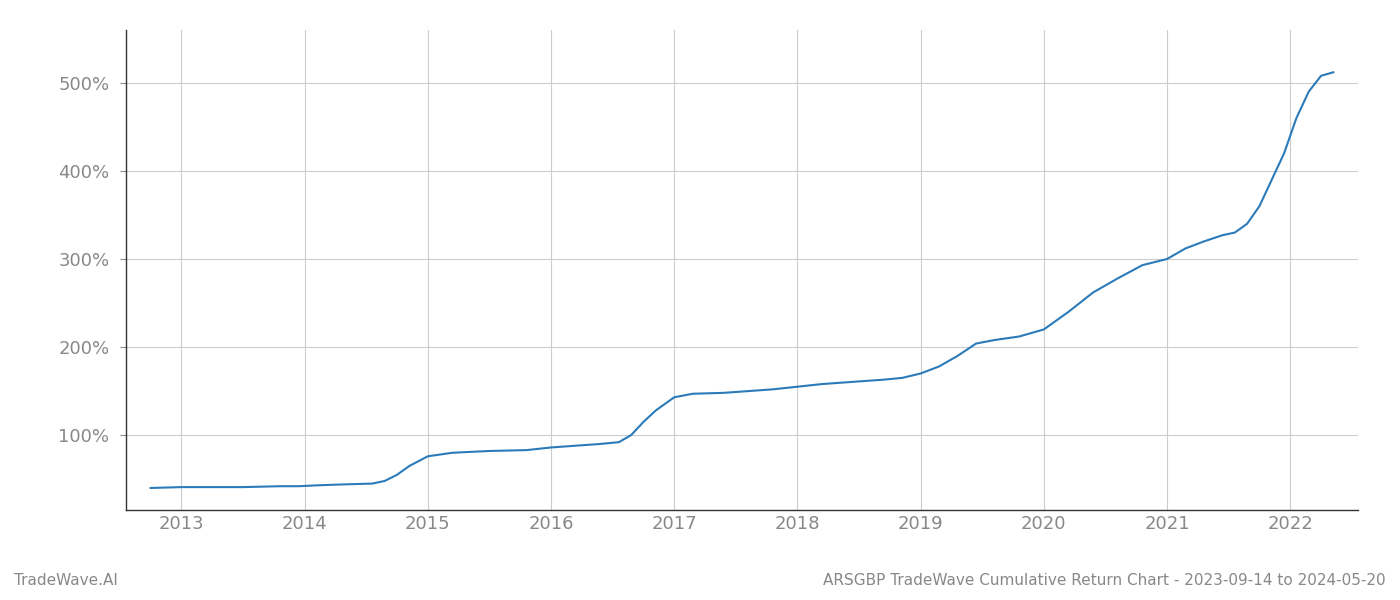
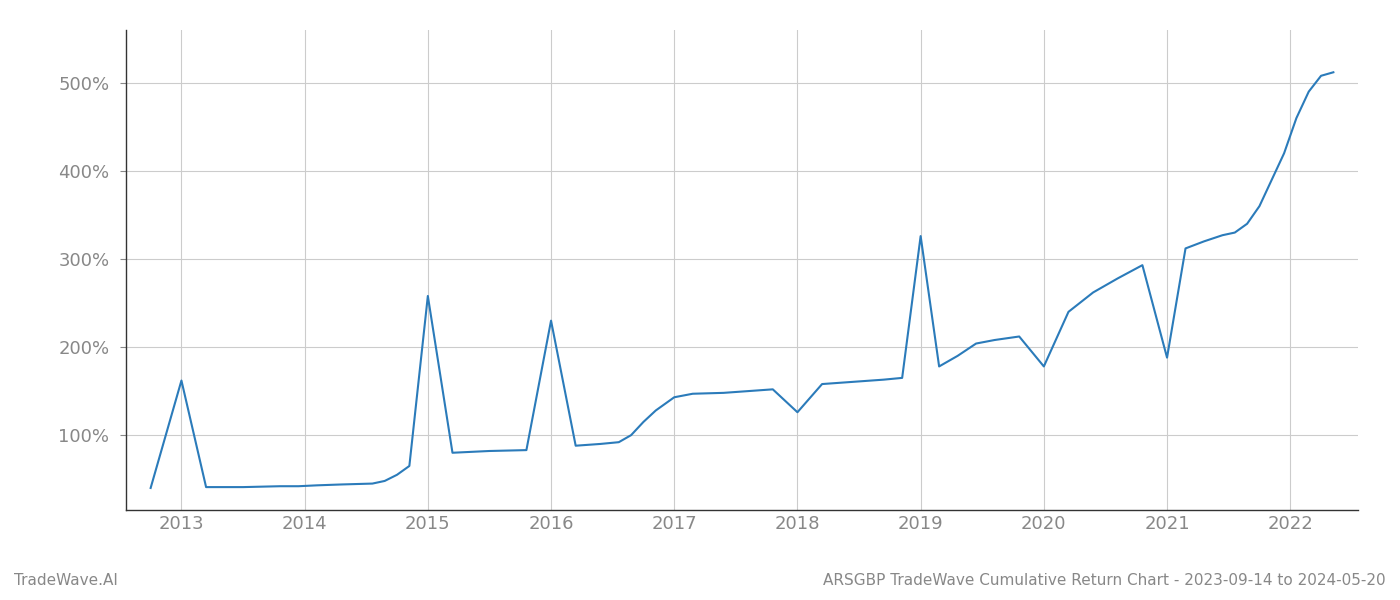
2013: 41% -> 162%
2015: 76% -> 258%
2016: 86% -> 230%
2018: 155% -> 126%
2019: 170% -> 326%
2020: 220% -> 178%
2021: 300% -> 188%
